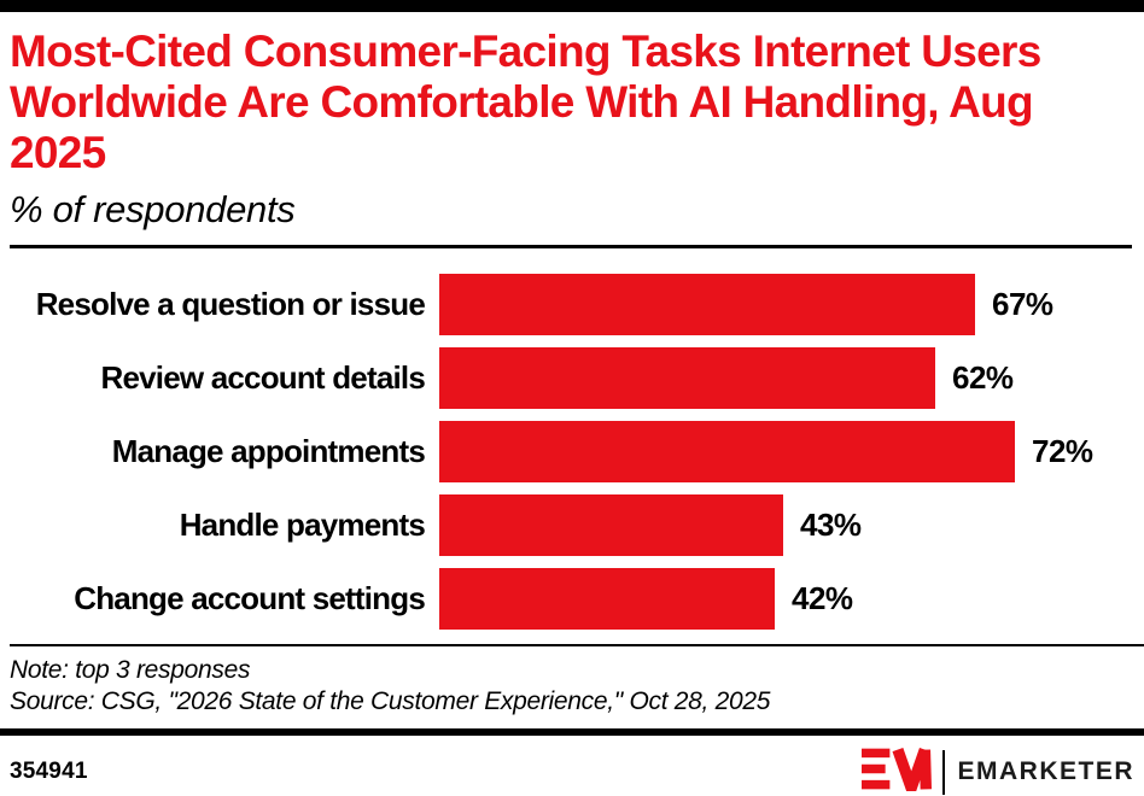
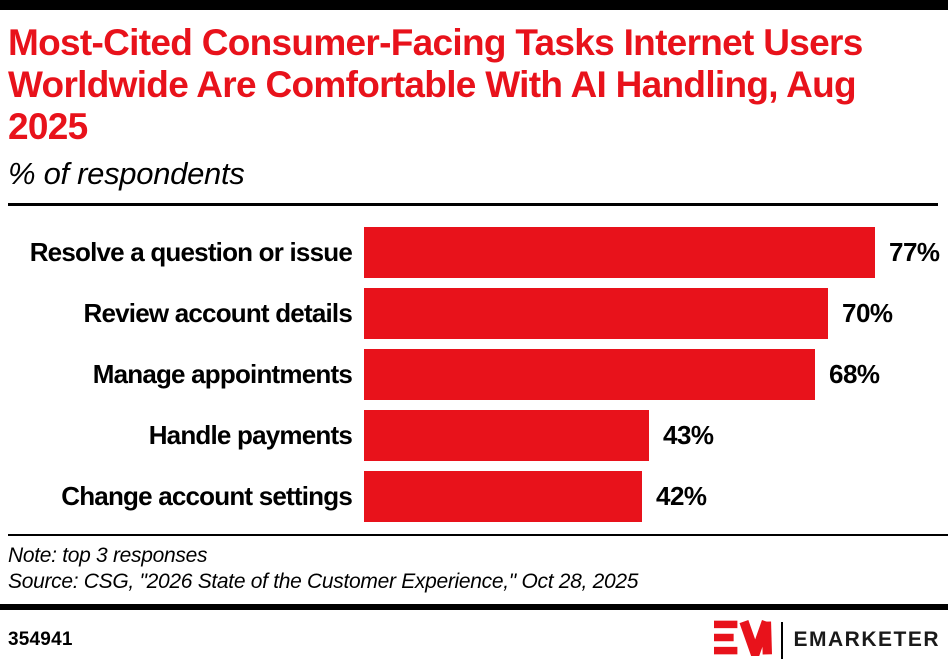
Resolve a question or issue: 67% -> 77%
Review account details: 62% -> 70%
Manage appointments: 72% -> 68%
